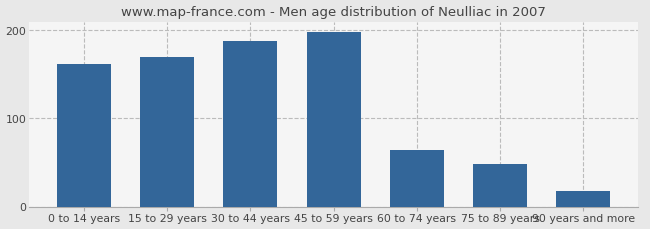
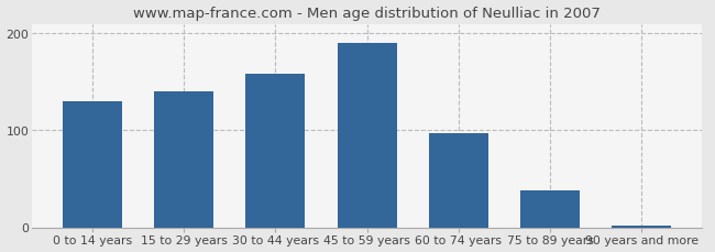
0 to 14 years: 162 -> 130
15 to 29 years: 170 -> 140
30 to 44 years: 188 -> 158
45 to 59 years: 198 -> 190
60 to 74 years: 64 -> 97
75 to 89 years: 48 -> 38
90 years and more: 18 -> 2
